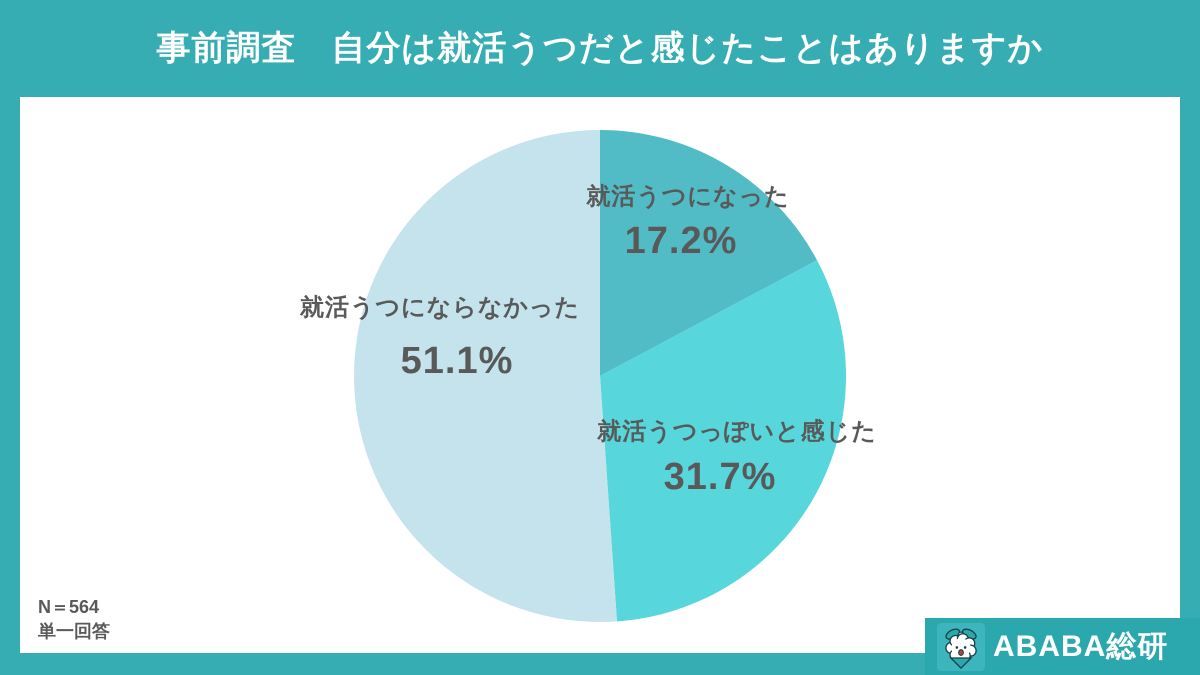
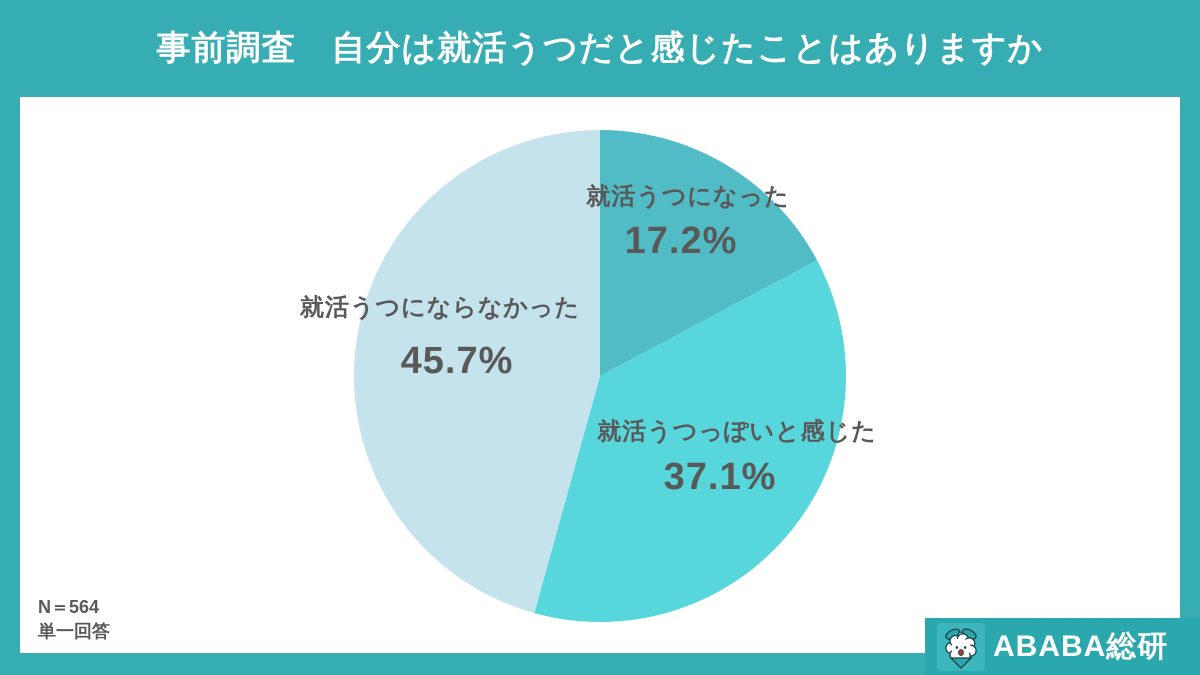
就活うつっぽいと感じた: 31.7% -> 37.1%
就活うつにならなかった: 51.1% -> 45.7%
